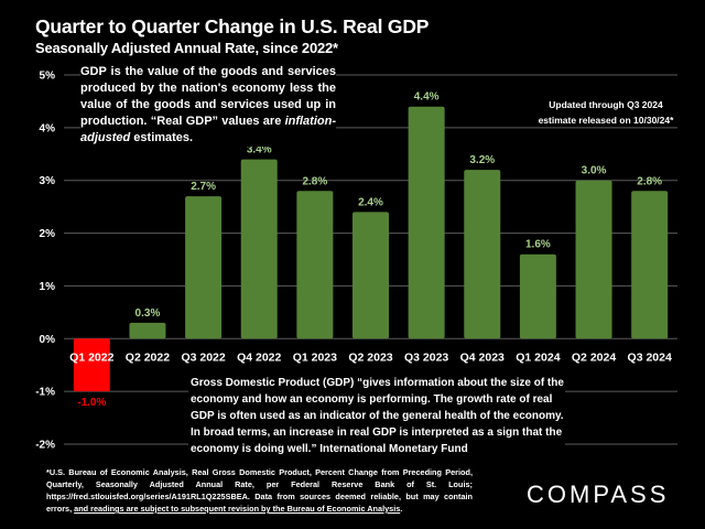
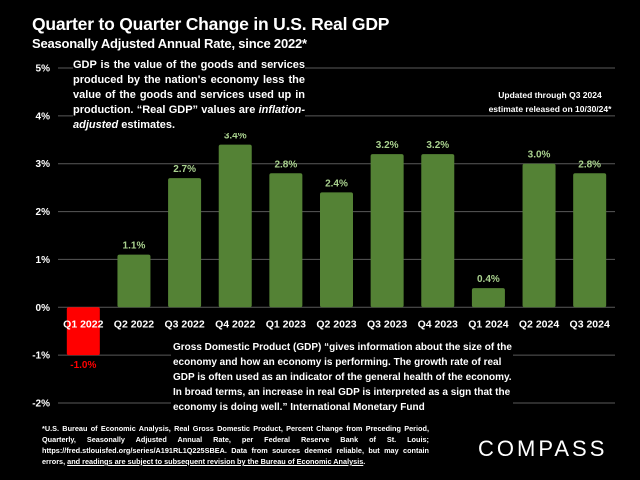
Q2 2022: 0.3% -> 1.1%
Q3 2023: 4.4% -> 3.2%
Q1 2024: 1.6% -> 0.4%
